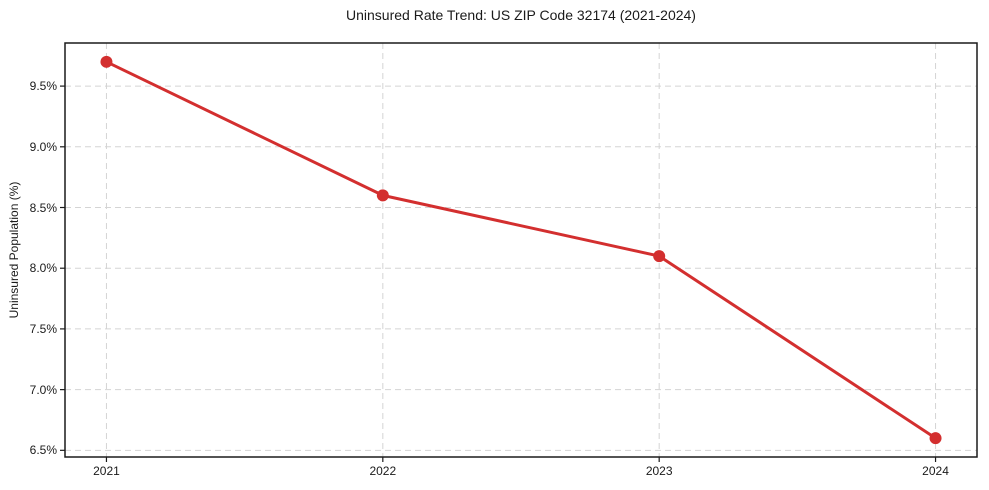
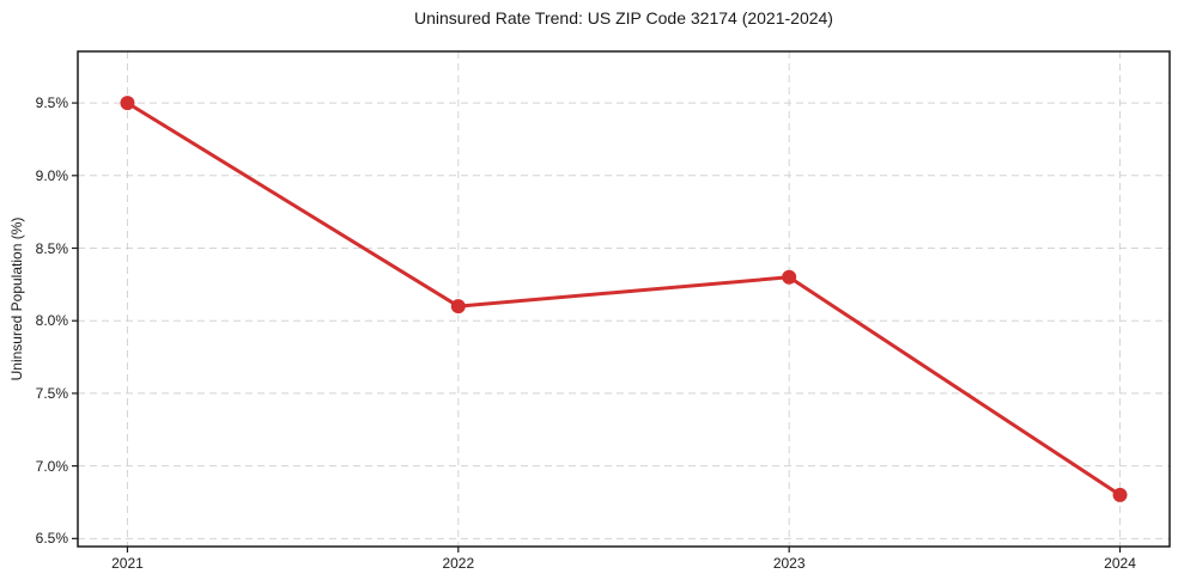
2021: 9.7% -> 9.5%
2022: 8.6% -> 8.1%
2023: 8.1% -> 8.3%
2024: 6.6% -> 6.8%
